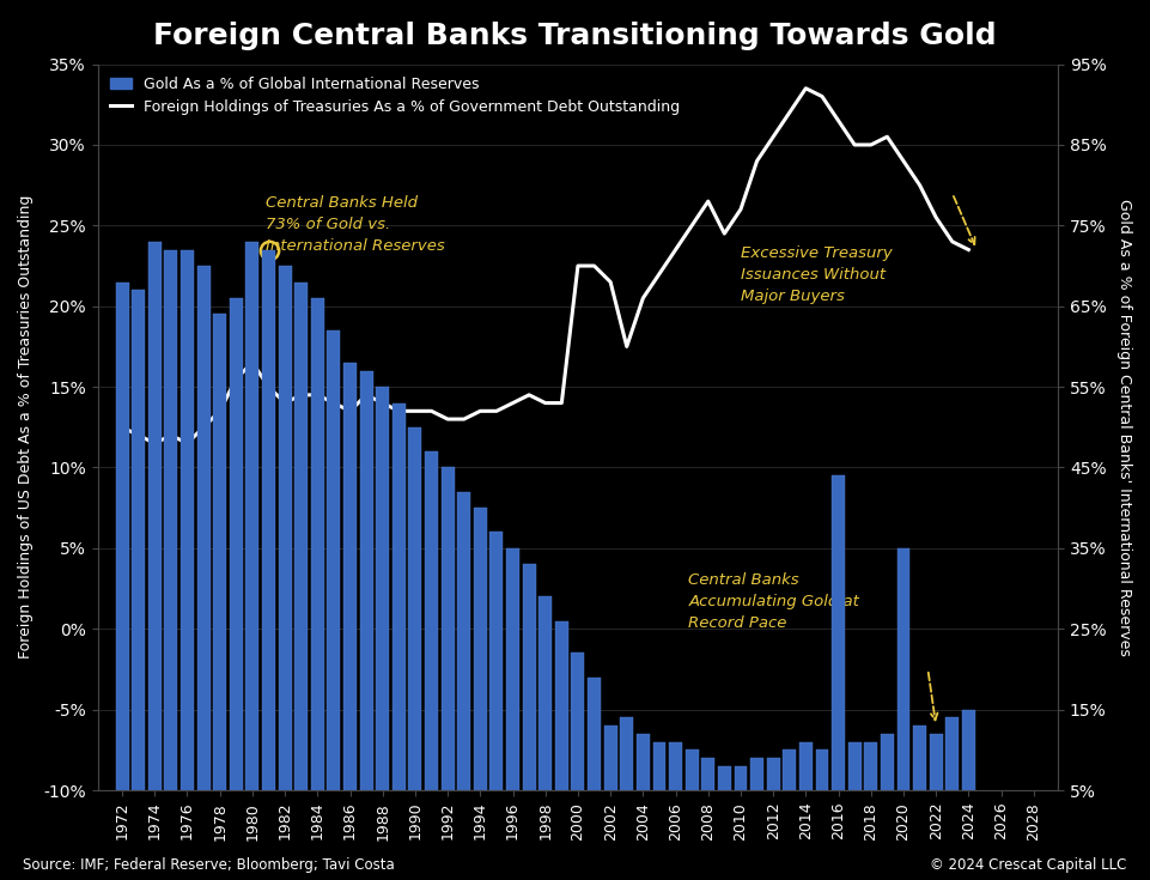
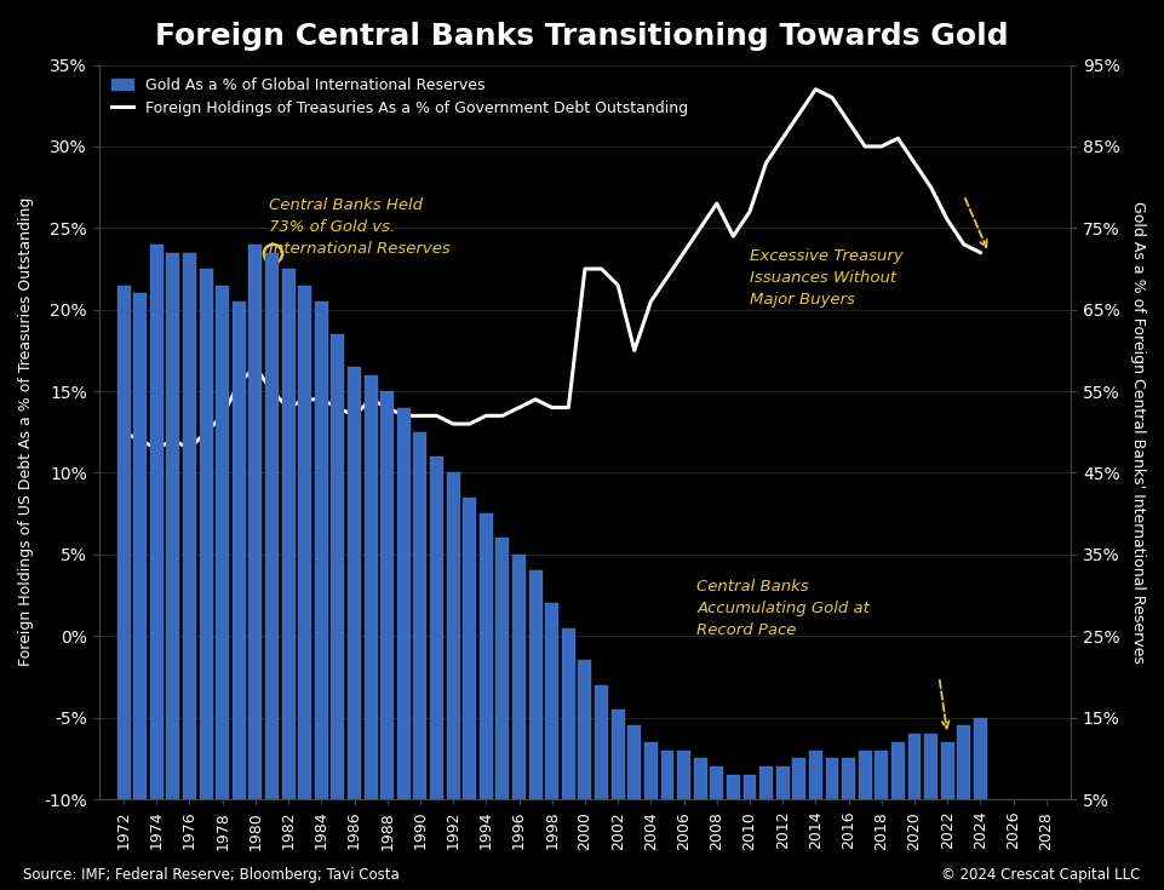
Gold As a % of Global International Reserves/1978: 64% -> 68%
Gold As a % of Global International Reserves/2002: 13% -> 16%
Gold As a % of Global International Reserves/2016: 44% -> 10%
Gold As a % of Global International Reserves/2020: 35% -> 13%
